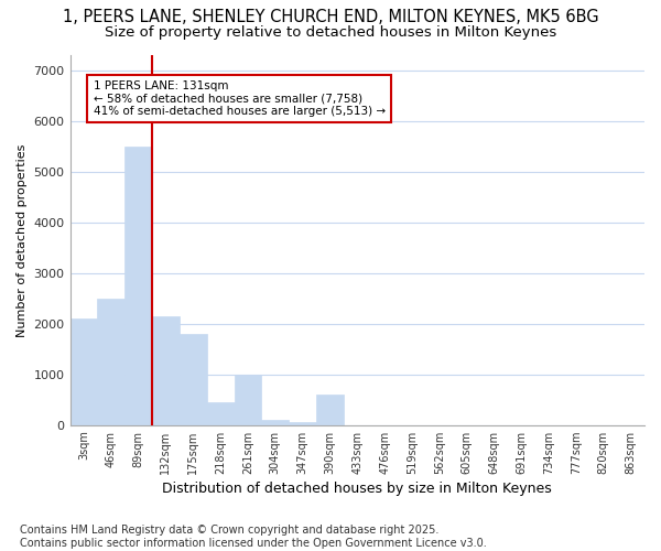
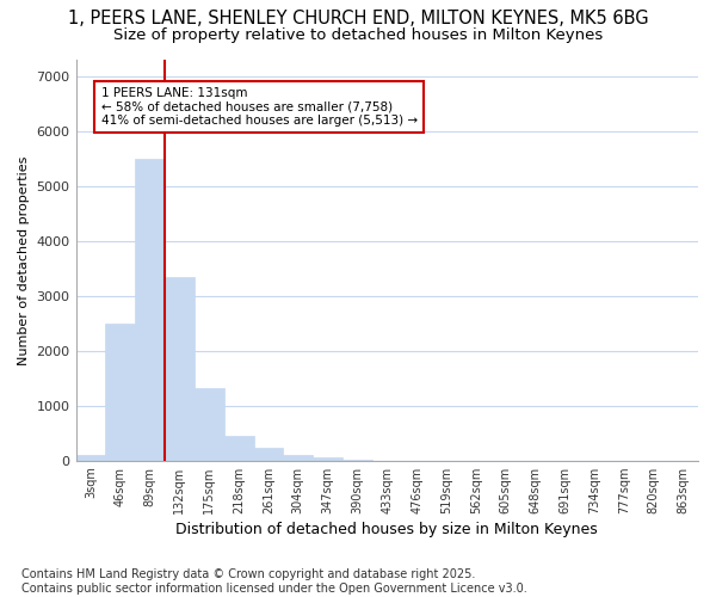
3sqm: 2100 -> 100
132sqm: 2150 -> 3350
175sqm: 1800 -> 1320
261sqm: 1000 -> 230
390sqm: 600 -> 20
